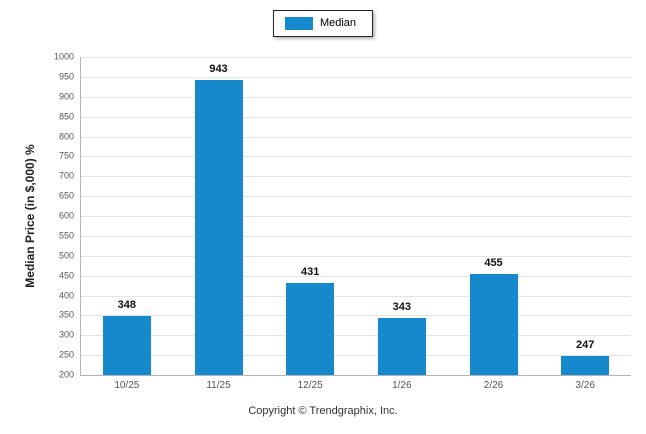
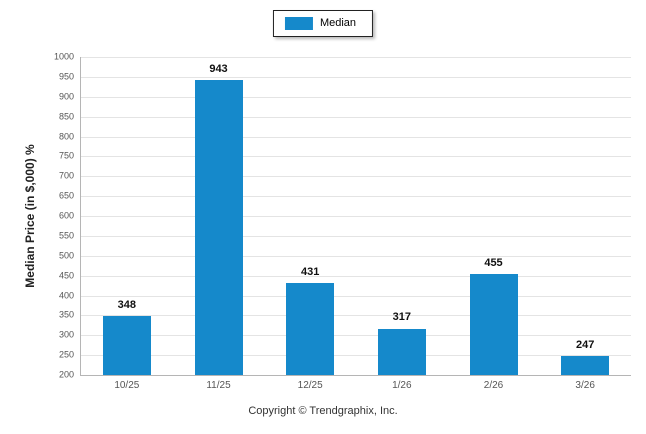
1/26: 343 -> 317
